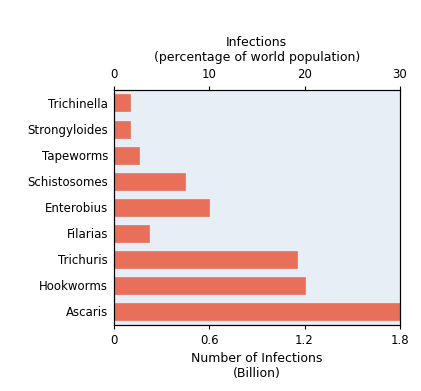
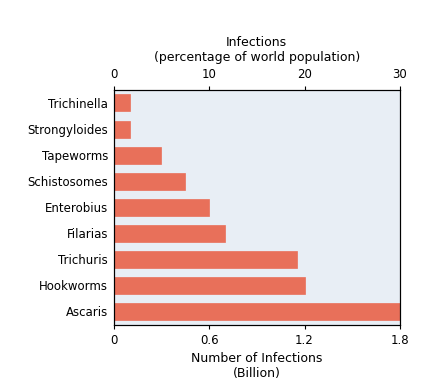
Tapeworms: 0.16 -> 0.30
Filarias: 0.22 -> 0.70
